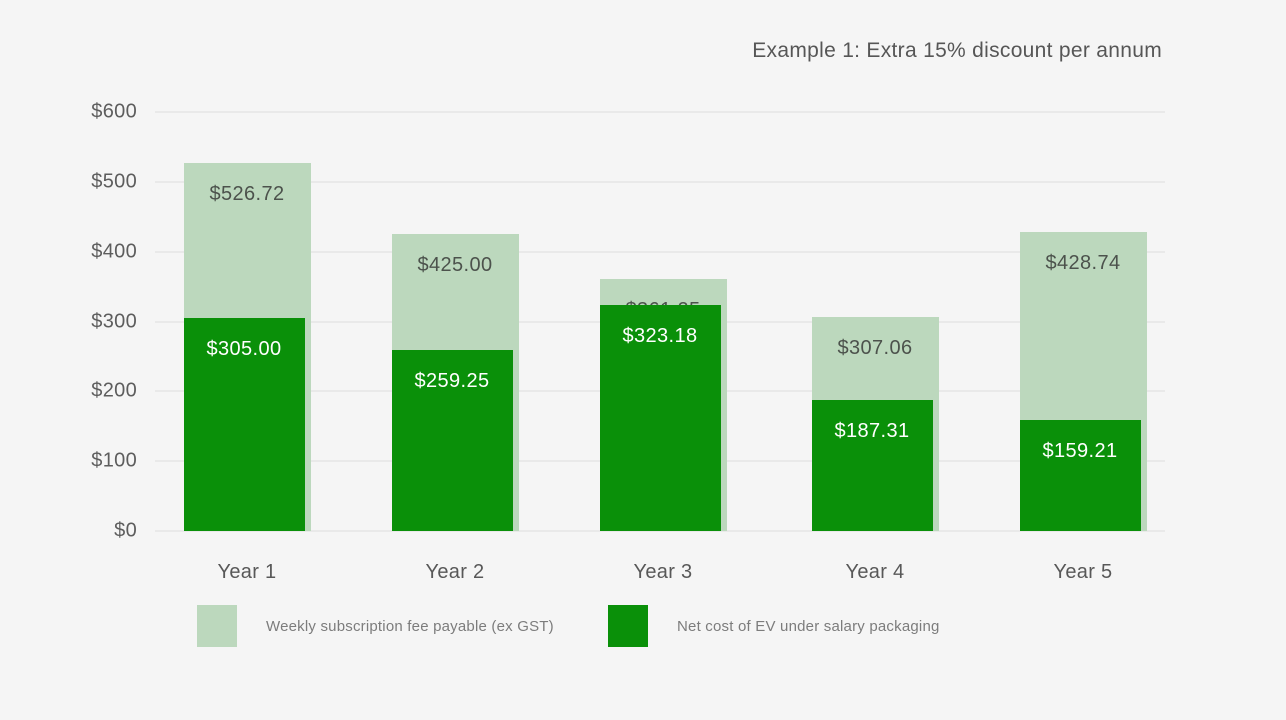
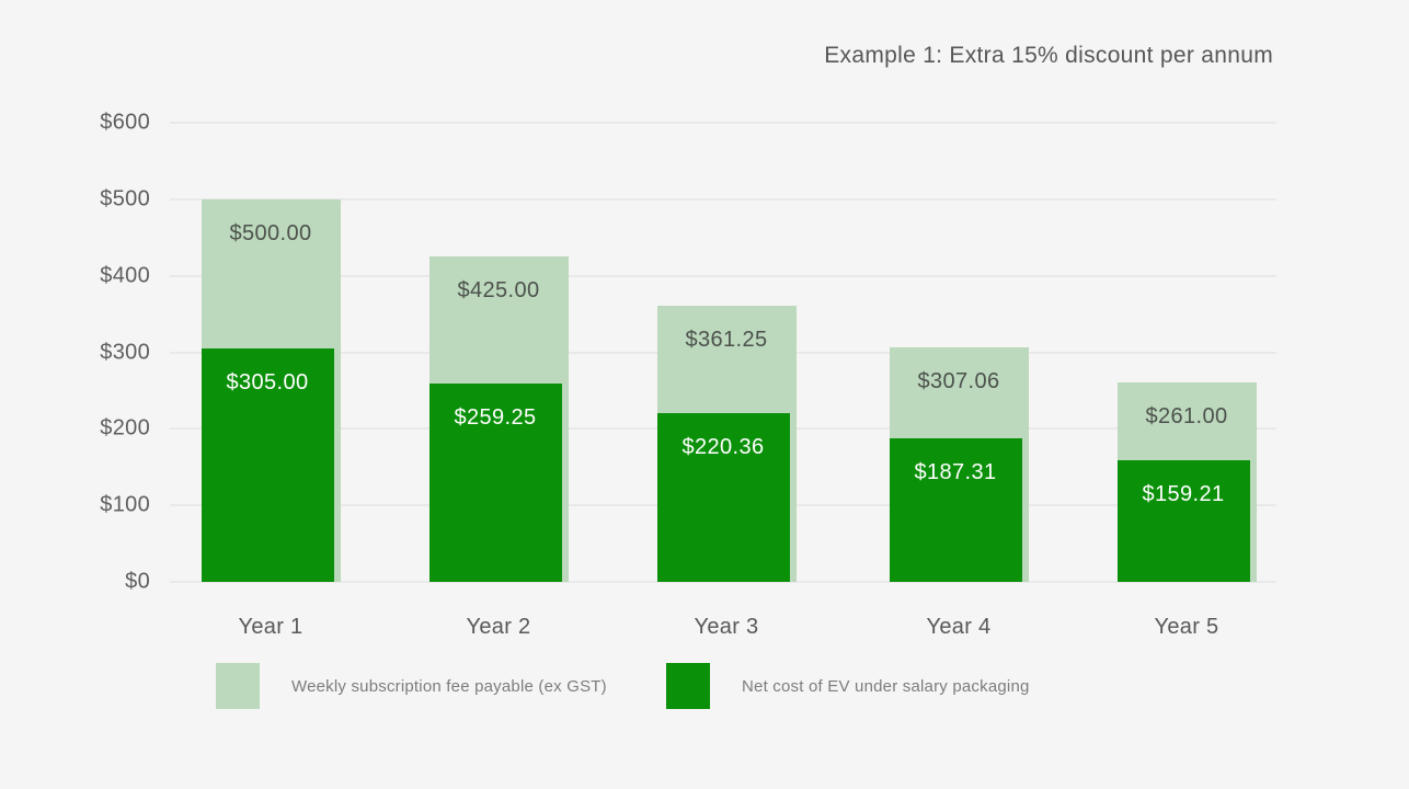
Weekly subscription fee payable (ex GST)/Year 1: $526.72 -> $500.00
Net cost of EV under salary packaging/Year 3: $323.18 -> $220.36
Weekly subscription fee payable (ex GST)/Year 5: $428.74 -> $261.00
